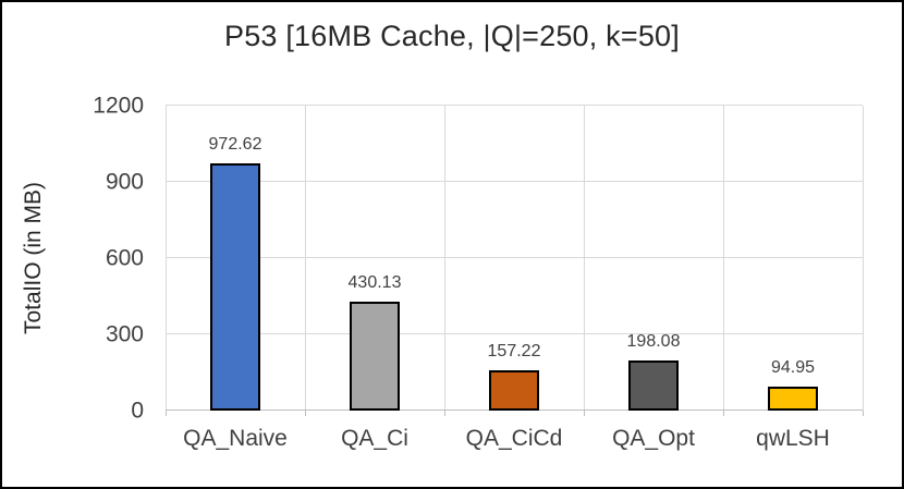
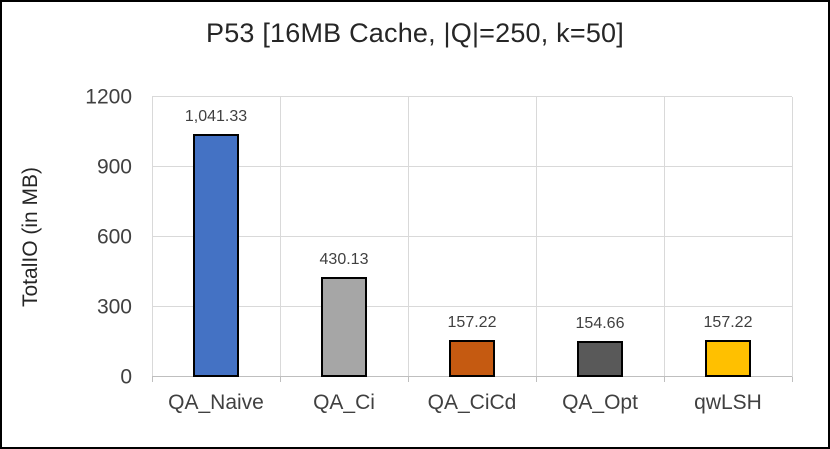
QA_Naive: 972.62 -> 1,041.33
QA_Opt: 198.08 -> 154.66
qwLSH: 94.95 -> 157.22
